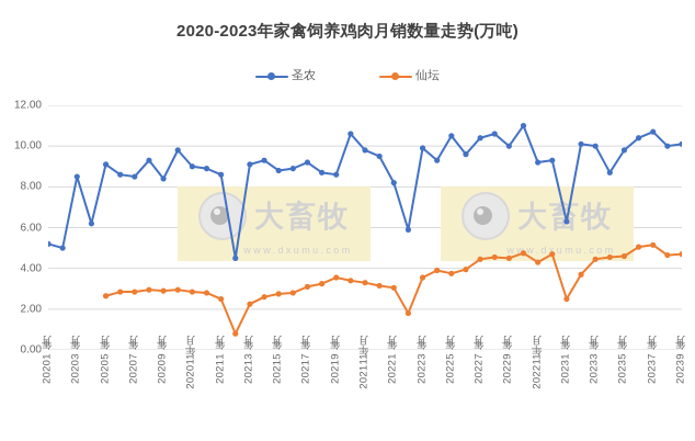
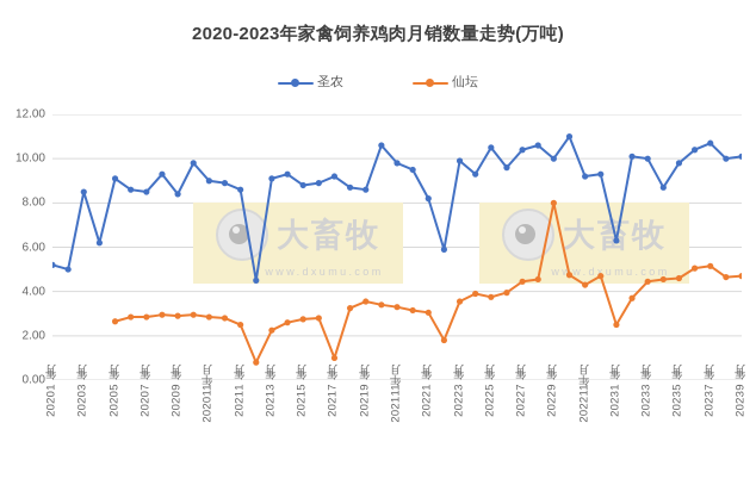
仙坛/2021年7月: 3.1 -> 1.0
仙坛/2022年9月: 4.5 -> 8.0
